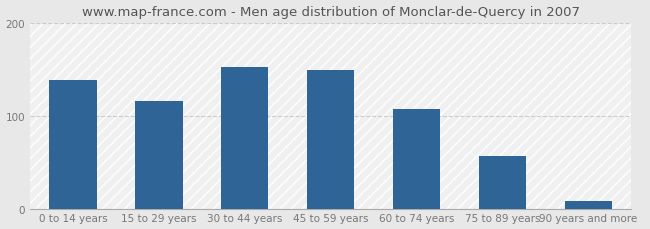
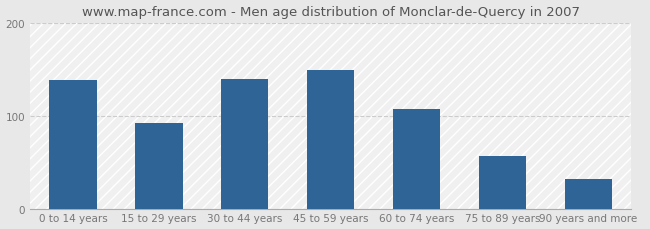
15 to 29 years: 116 -> 92
30 to 44 years: 152 -> 140
90 years and more: 8 -> 32
